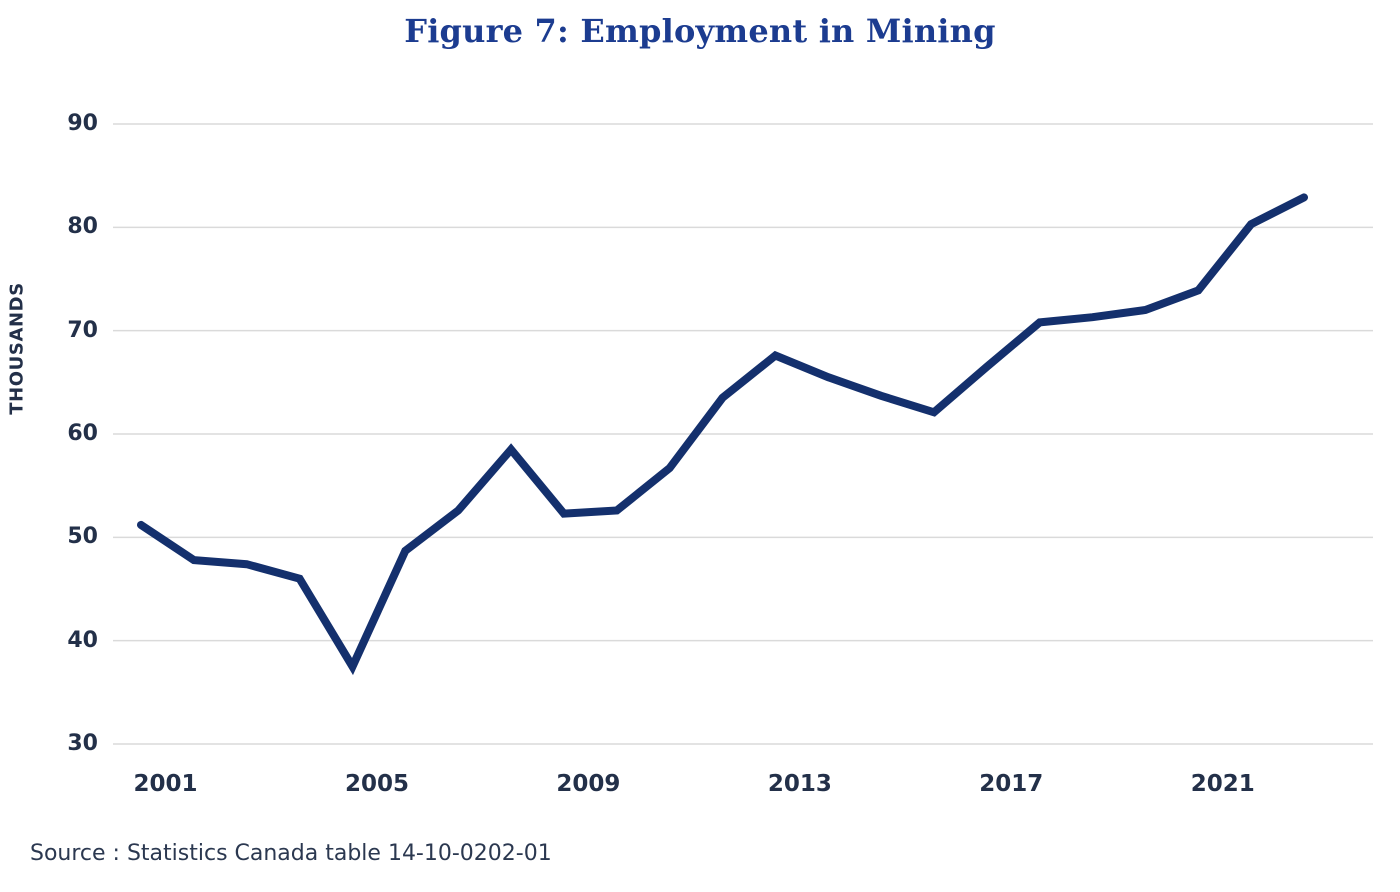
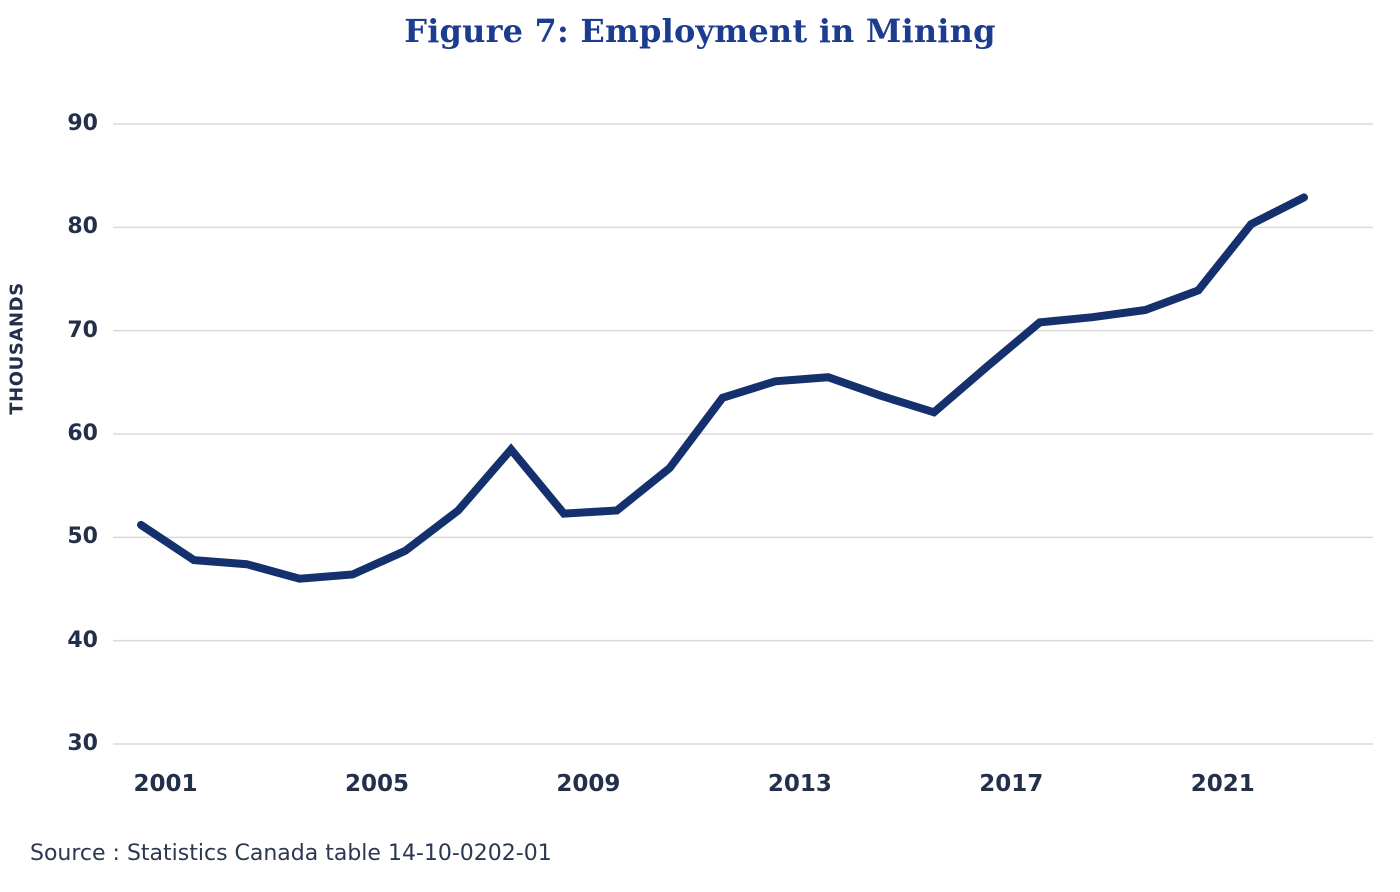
2005: 37.5 -> 46.4
2013: 67.6 -> 65.1
